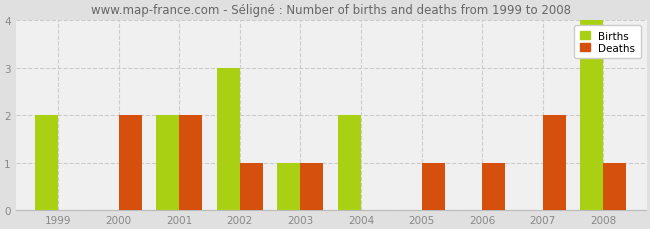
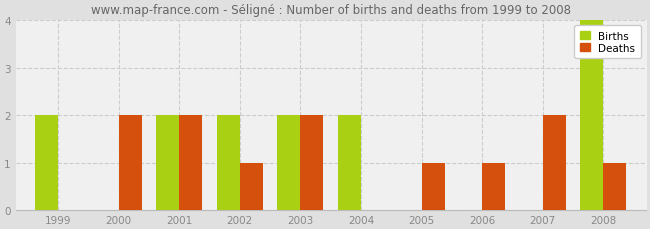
Births/2002: 3 -> 2
Births/2003: 1 -> 2
Deaths/2003: 1 -> 2
